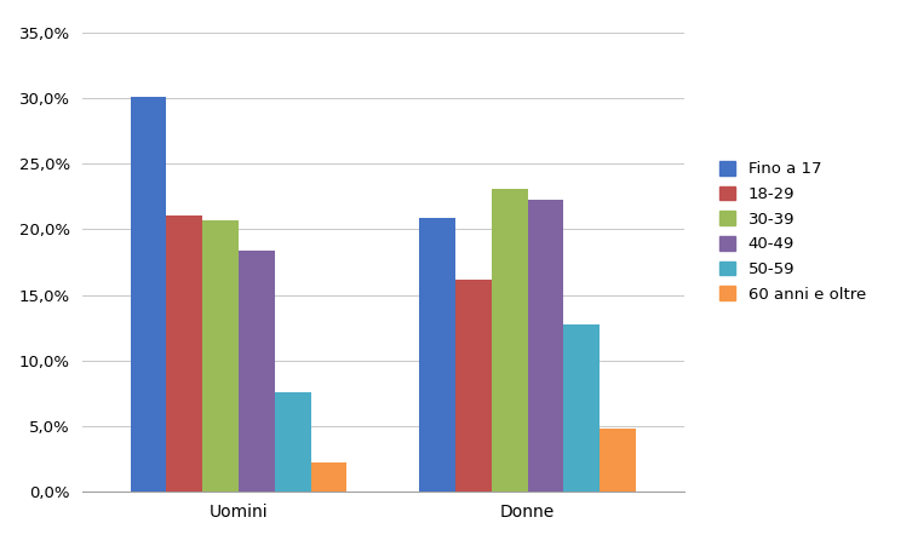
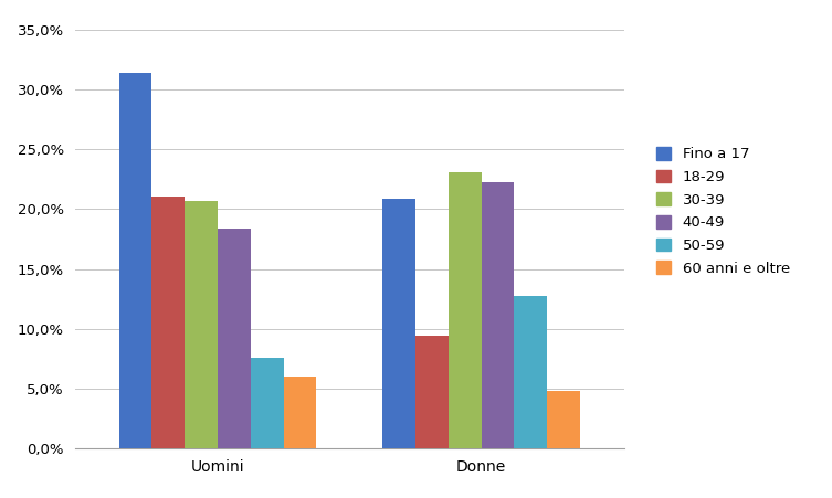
Fino a 17/Uomini: 30,1% -> 31,4%
60 anni e oltre/Uomini: 2,2% -> 6,0%
18-29/Donne: 16,2% -> 9,4%
